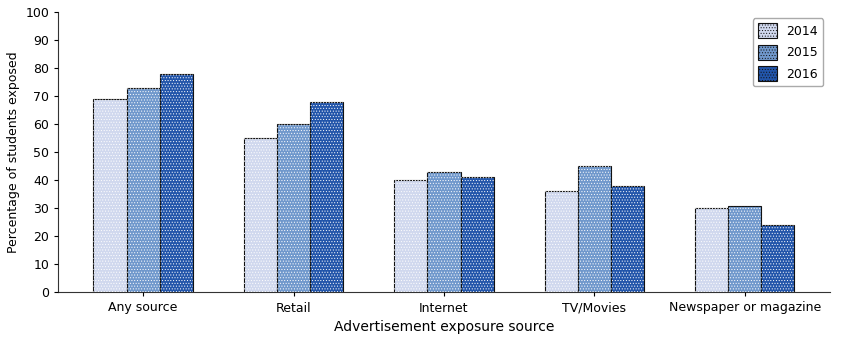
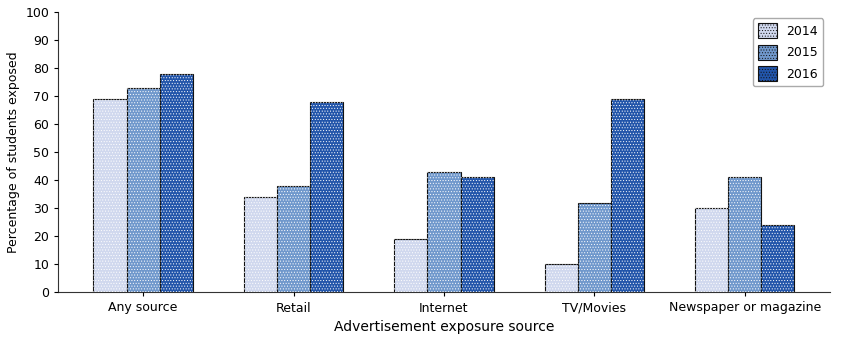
2014/Retail: 55 -> 34
2015/Retail: 60 -> 38
2014/Internet: 40 -> 19
2014/TV/Movies: 36 -> 10
2015/TV/Movies: 45 -> 32
2016/TV/Movies: 38 -> 69
2015/Newspaper or magazine: 31 -> 41
